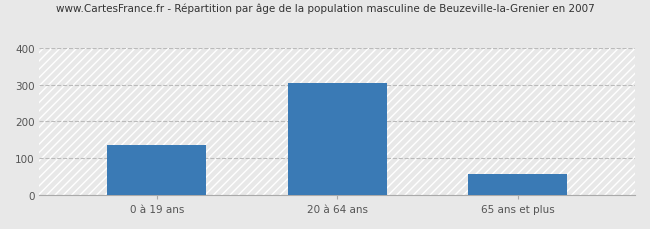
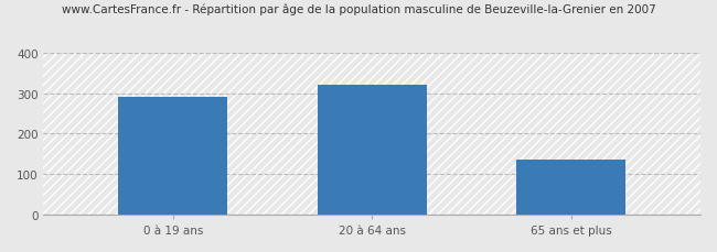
0 à 19 ans: 137 -> 290
20 à 64 ans: 304 -> 320
65 ans et plus: 57 -> 135
